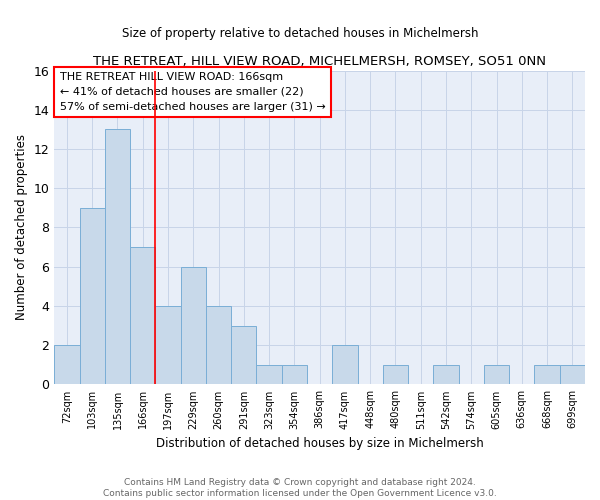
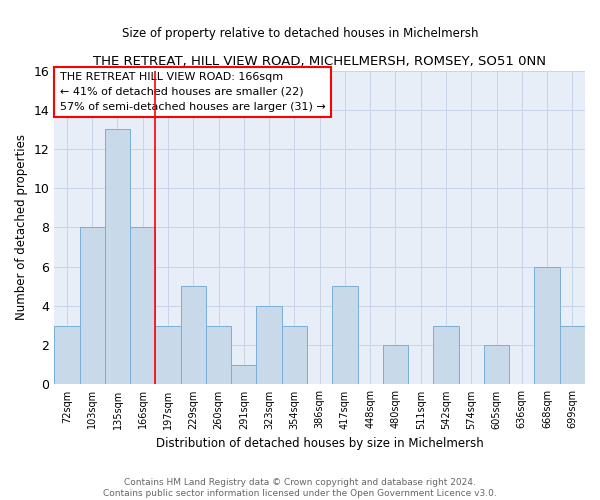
72sqm: 2 -> 3
103sqm: 9 -> 8
166sqm: 7 -> 8
197sqm: 4 -> 3
229sqm: 6 -> 5
260sqm: 4 -> 3
291sqm: 3 -> 1
323sqm: 1 -> 4
354sqm: 1 -> 3
417sqm: 2 -> 5
480sqm: 1 -> 2
542sqm: 1 -> 3
605sqm: 1 -> 2
668sqm: 1 -> 6
699sqm: 1 -> 3
